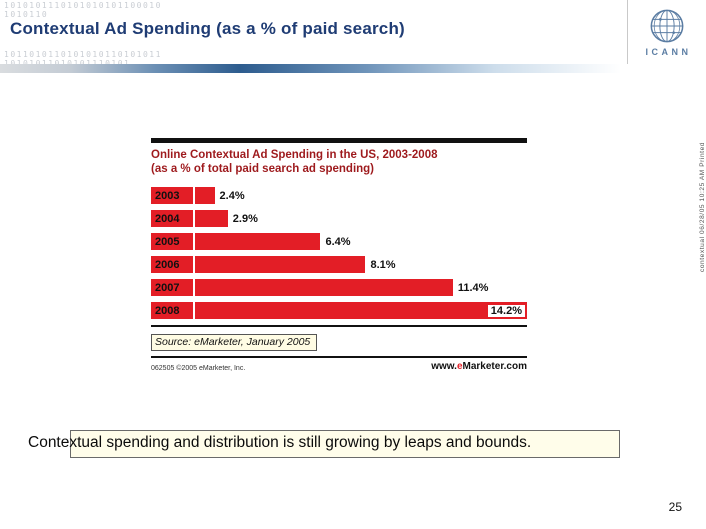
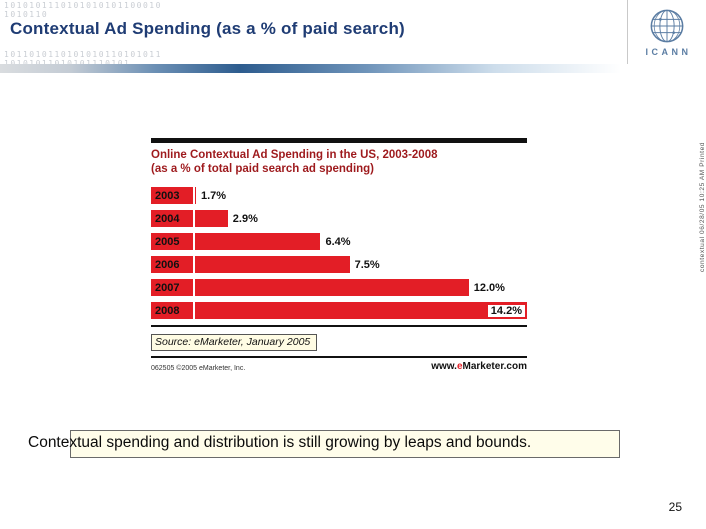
2003: 2.4% -> 1.7%
2006: 8.1% -> 7.5%
2007: 11.4% -> 12.0%
